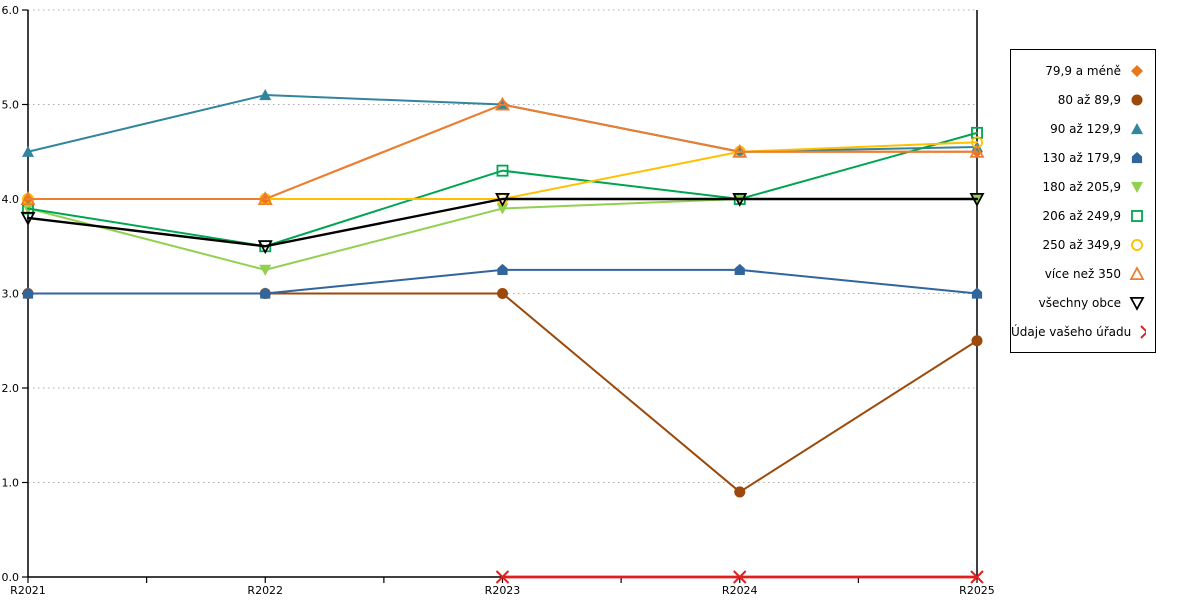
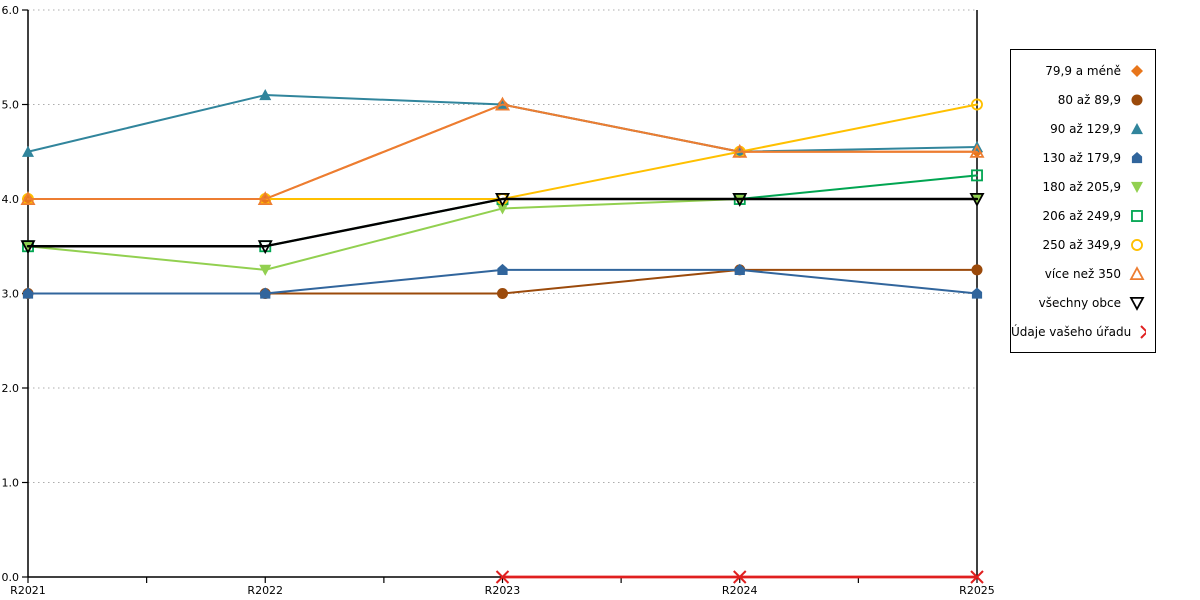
180 až 205,9/R2021: 3.9 -> 3.5
206 až 249,9/R2021: 3.9 -> 3.5
všechny obce/R2021: 3.8 -> 3.5
206 až 249,9/R2023: 4.3 -> 4.0
80 až 89,9/R2024: 0.9 -> 3.2
80 až 89,9/R2025: 2.5 -> 3.2
206 až 249,9/R2025: 4.7 -> 4.2
250 až 349,9/R2025: 4.6 -> 5.0
